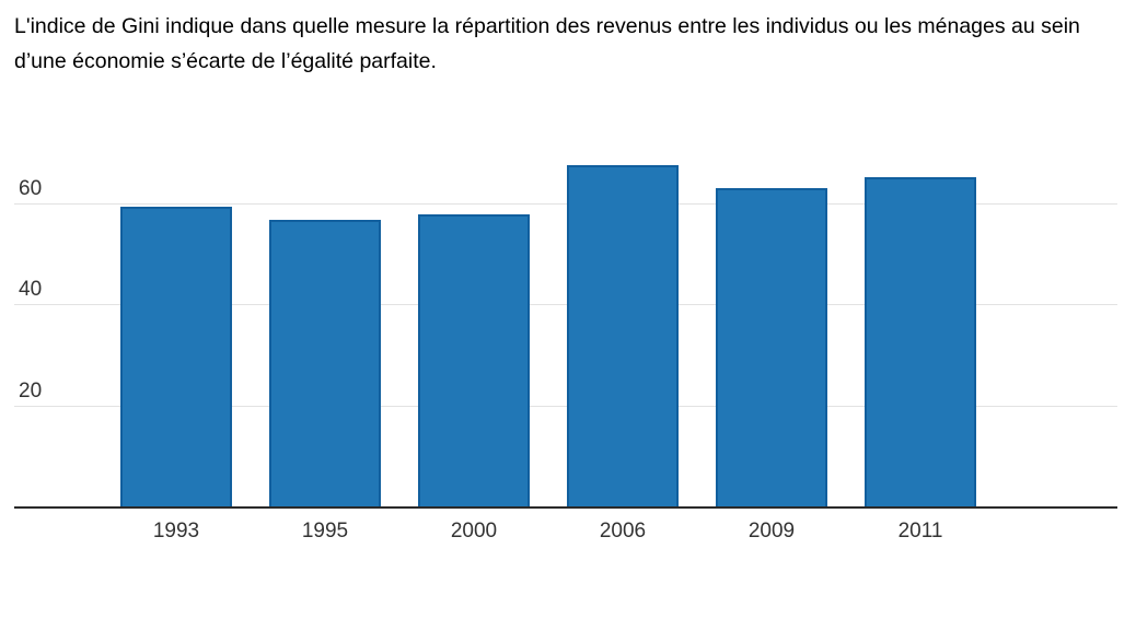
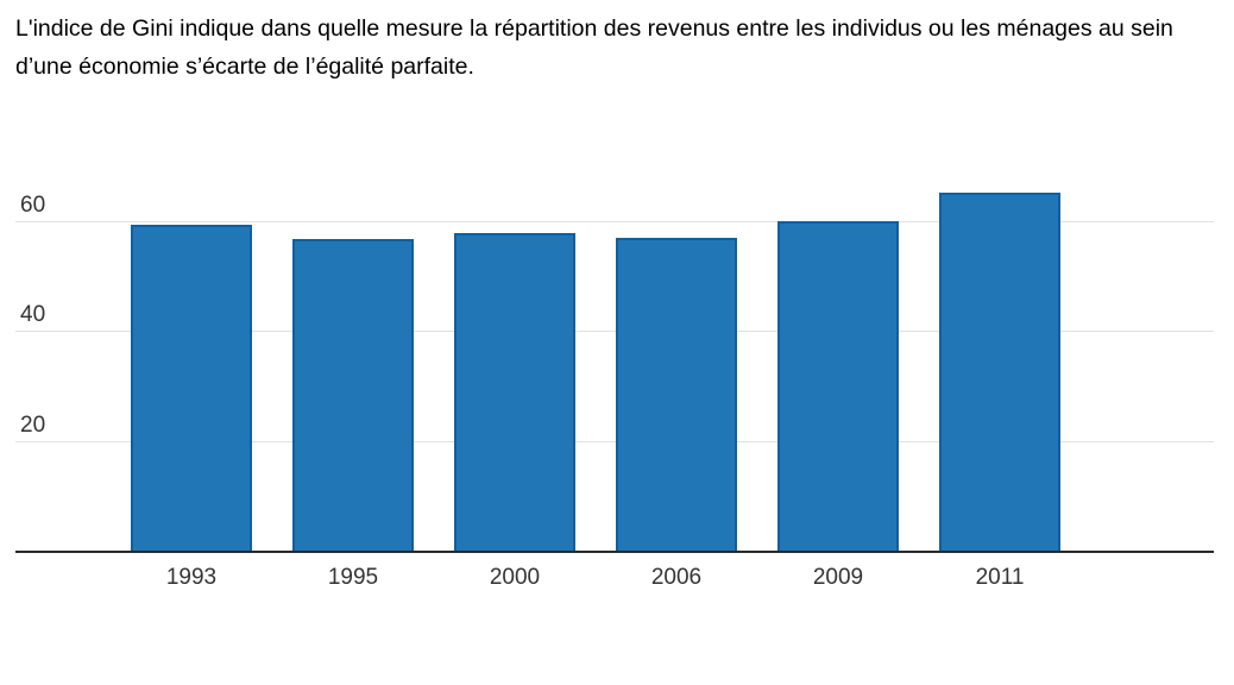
2006: 67 -> 57
2009: 63 -> 60
